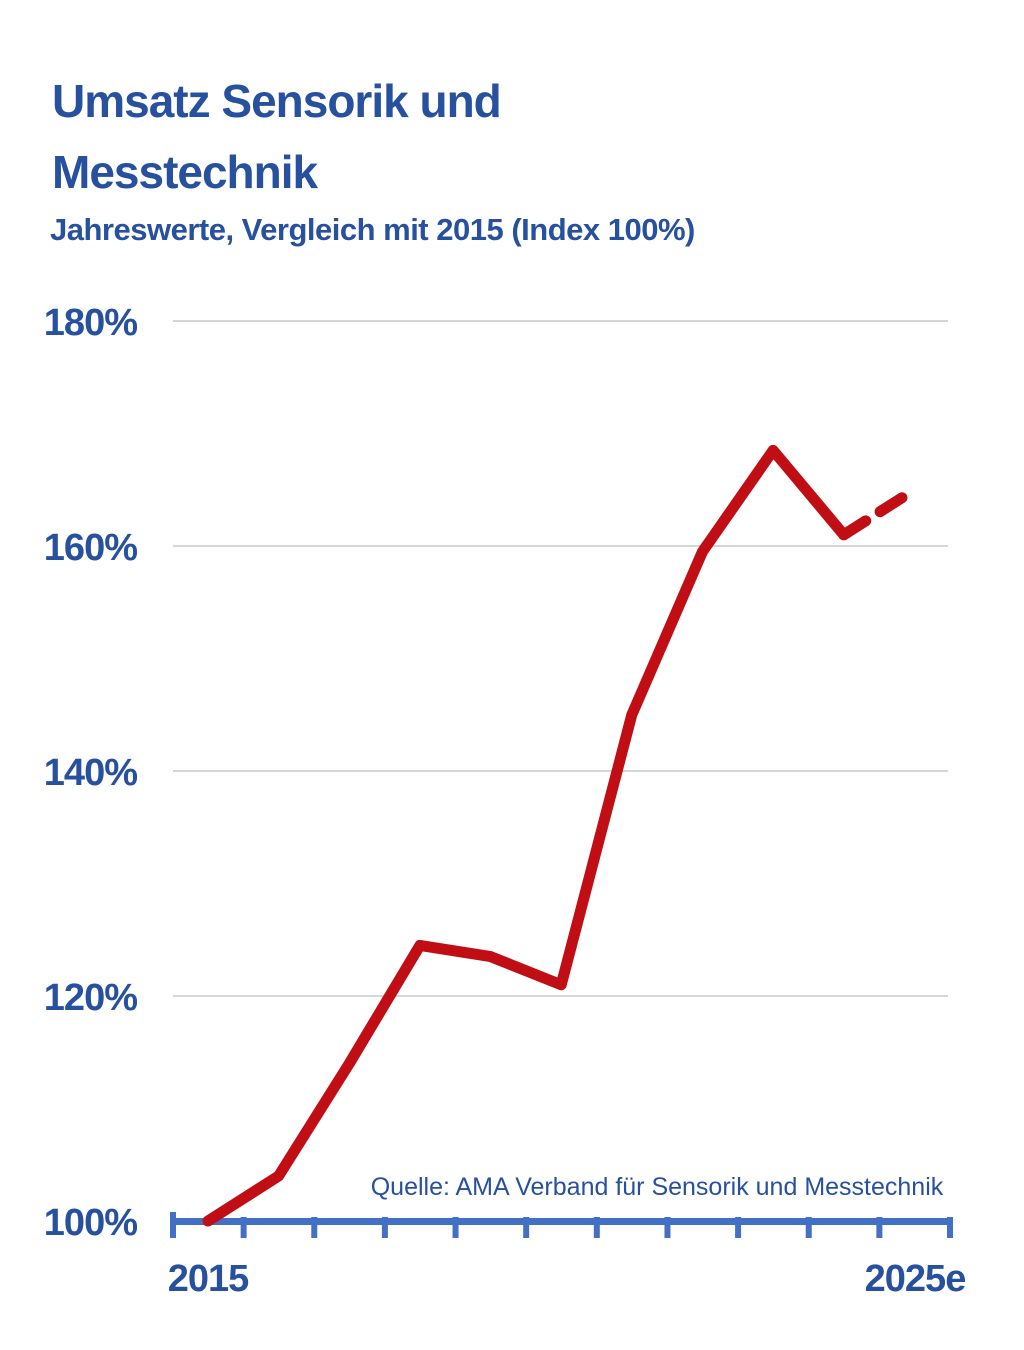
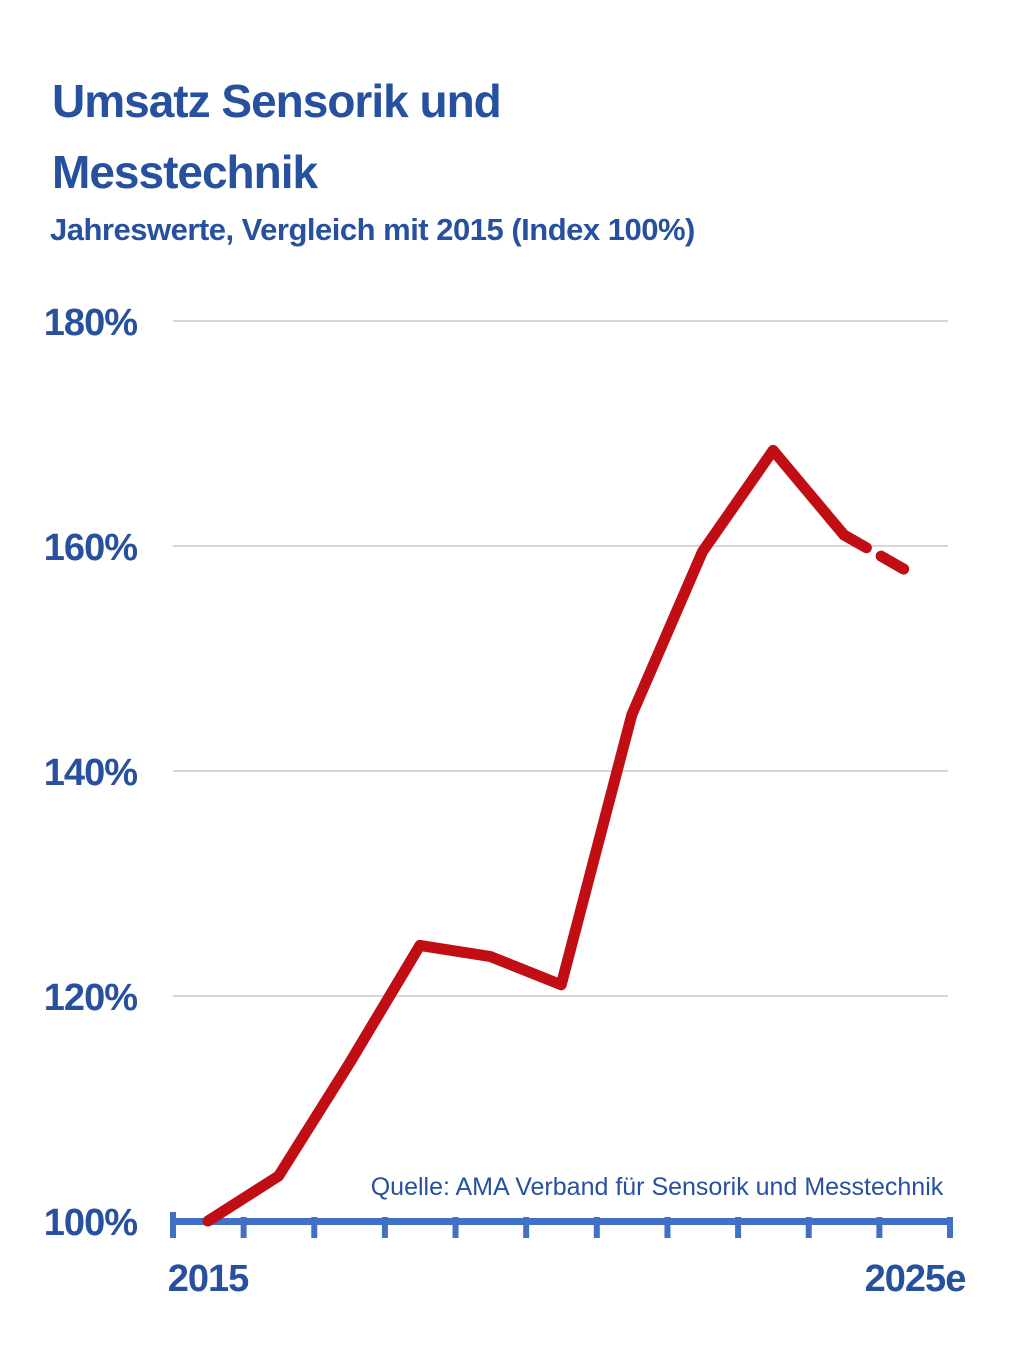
2025e: 165.0% -> 157.4%
